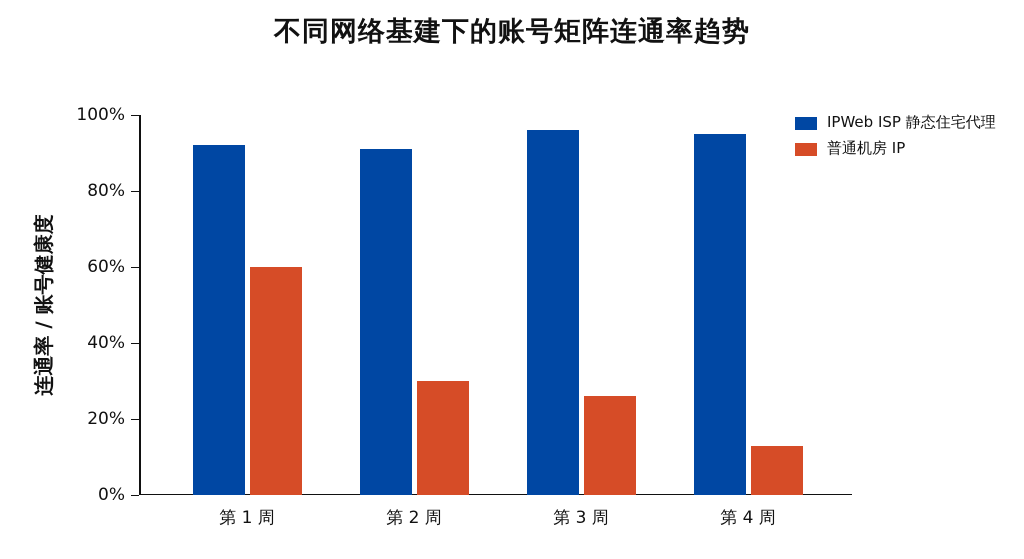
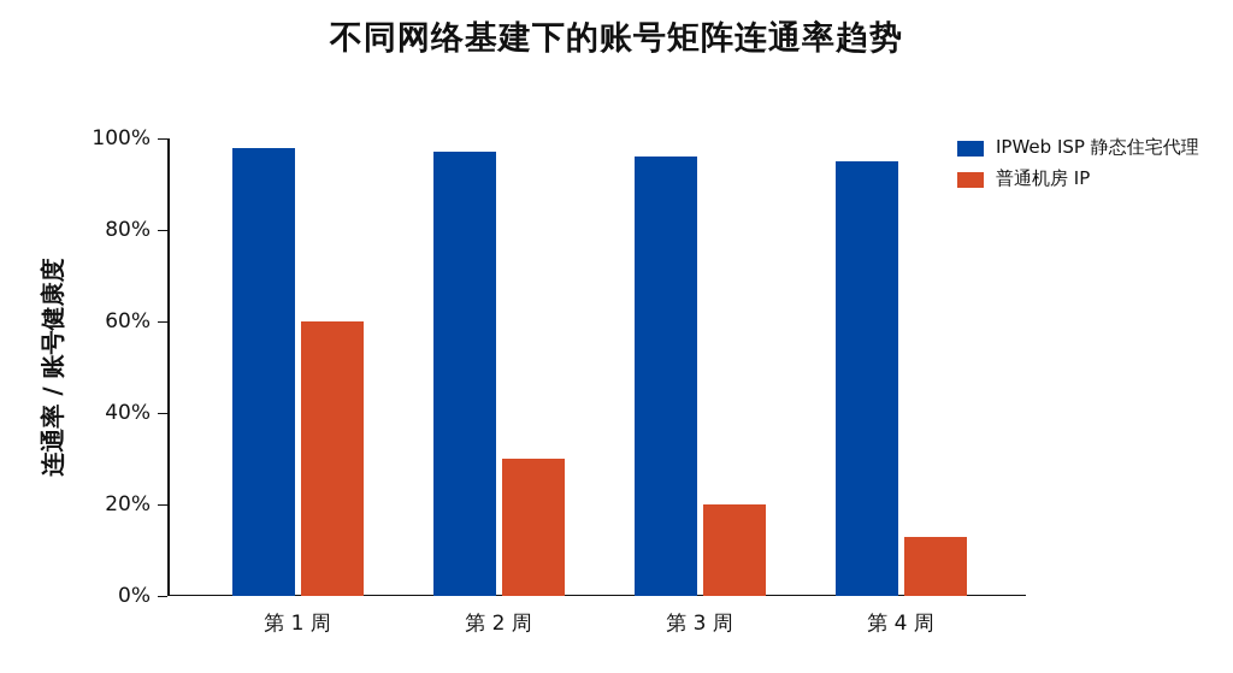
IPWeb ISP 静态住宅代理/第 1 周: 92% -> 98%
IPWeb ISP 静态住宅代理/第 2 周: 91% -> 97%
普通机房 IP/第 3 周: 26% -> 20%
